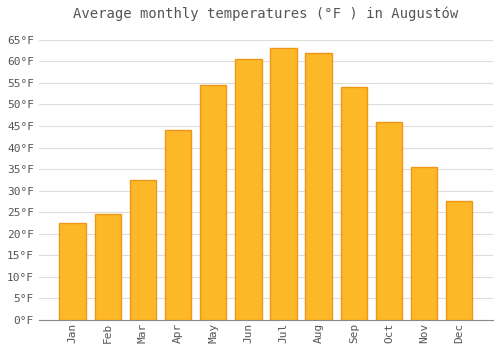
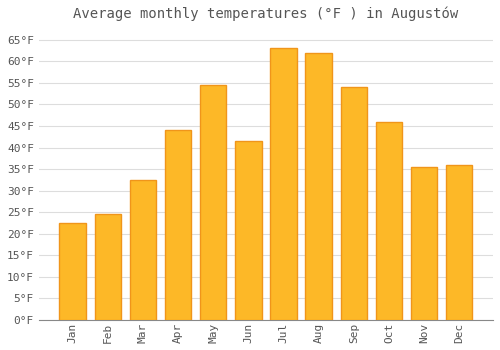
Jun: 60.5°F -> 41.5°F
Dec: 27.5°F -> 36.0°F
